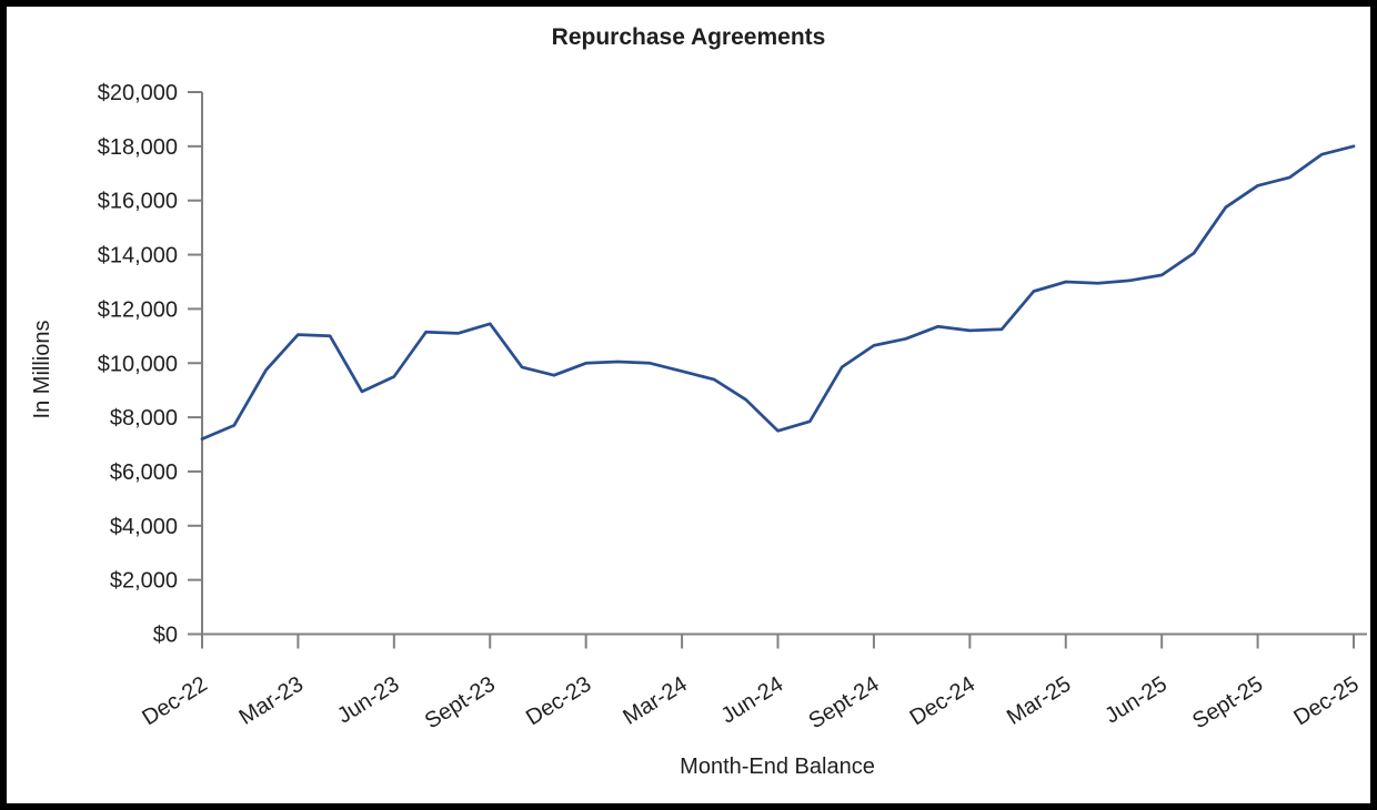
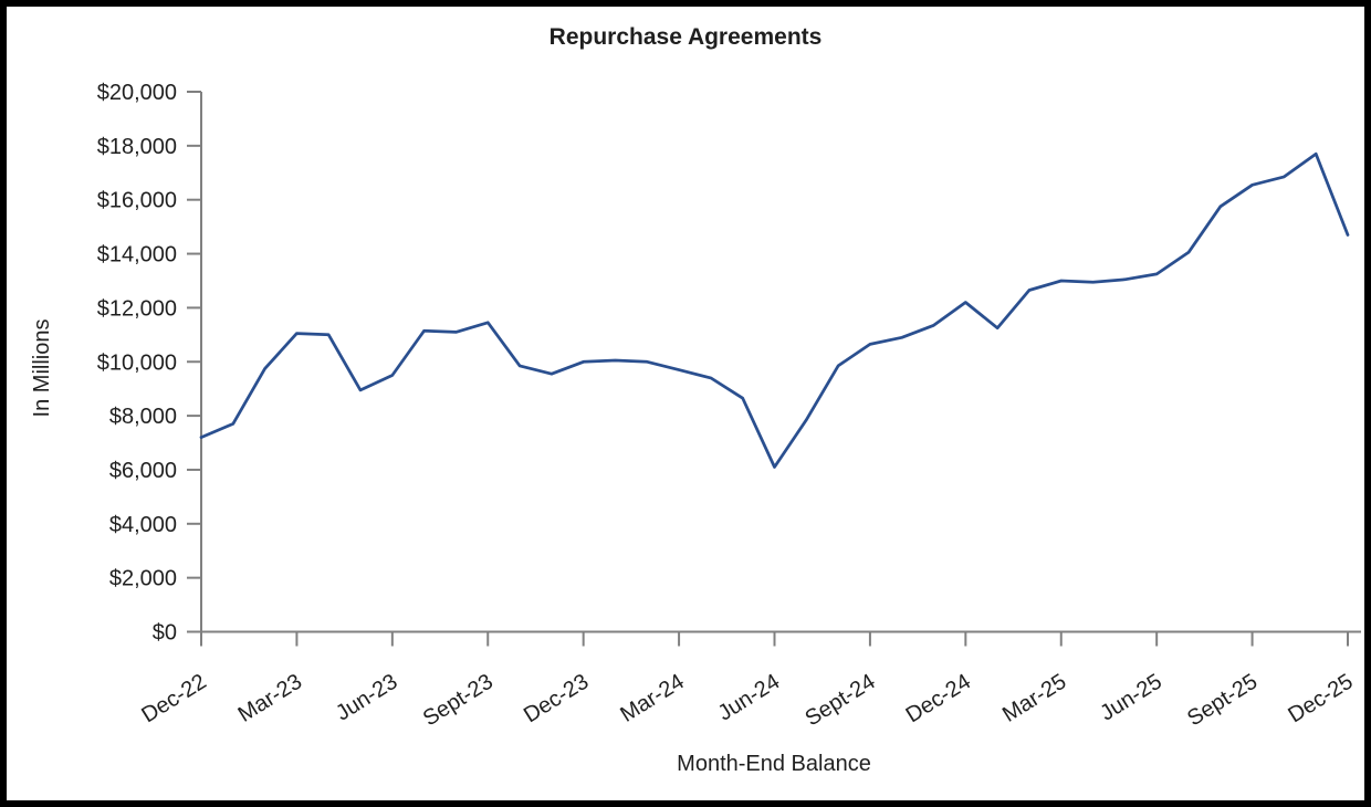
Jun-24: $7500 -> $6100
Dec-24: $11200 -> $12200
Dec-25: $18000 -> $14700
